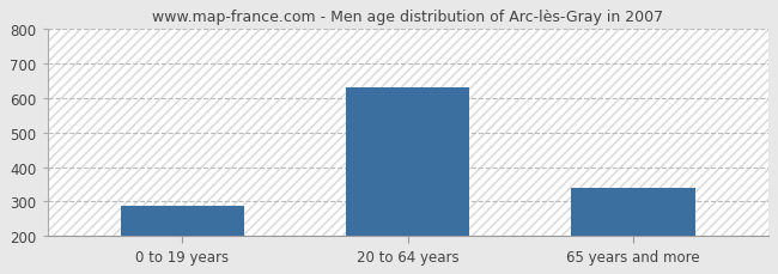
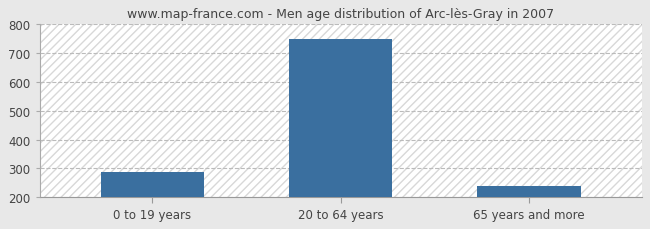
20 to 64 years: 630 -> 748
65 years and more: 340 -> 238
